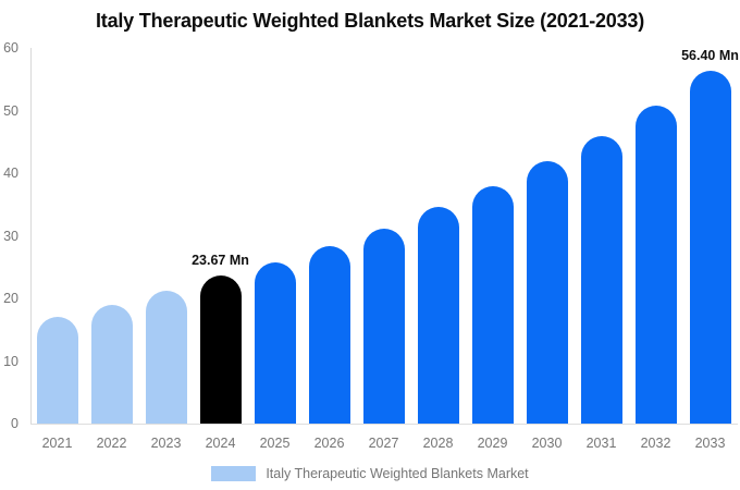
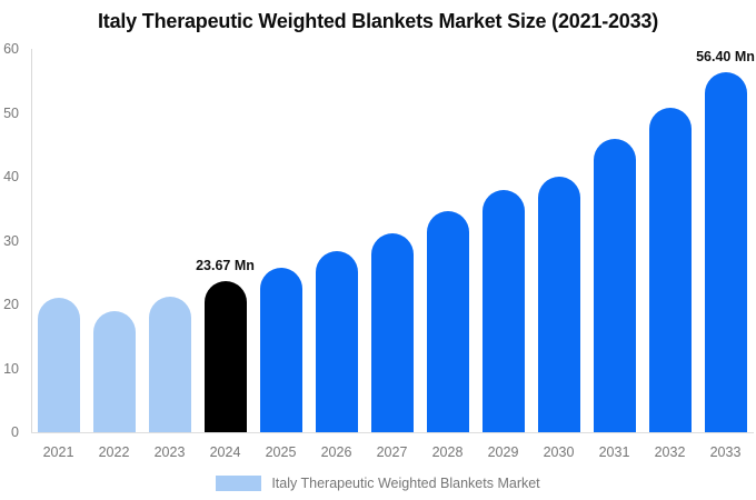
2021: 17 -> 21
2030: 42 -> 40
